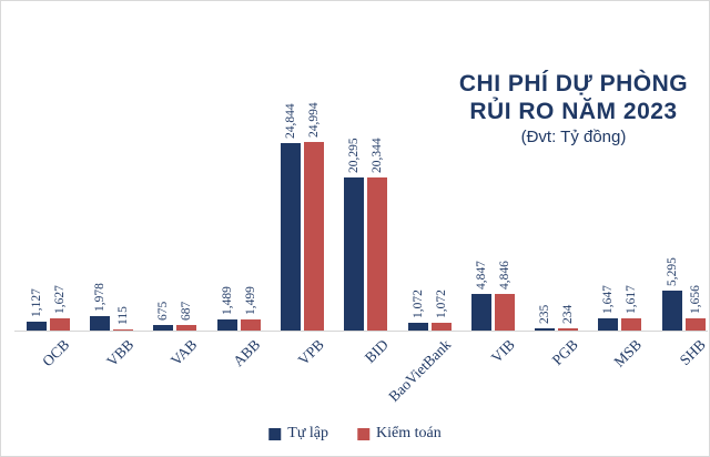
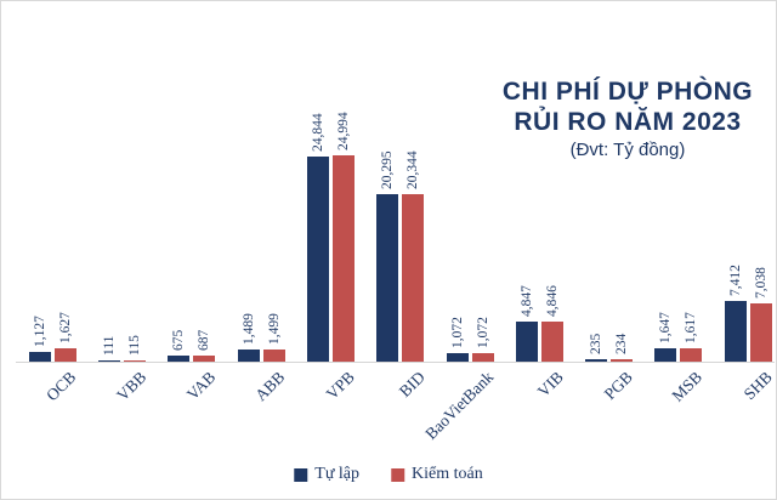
Tự lập/VBB: 1,978 -> 111
Tự lập/SHB: 5,295 -> 7,412
Kiểm toán/SHB: 1,656 -> 7,038
